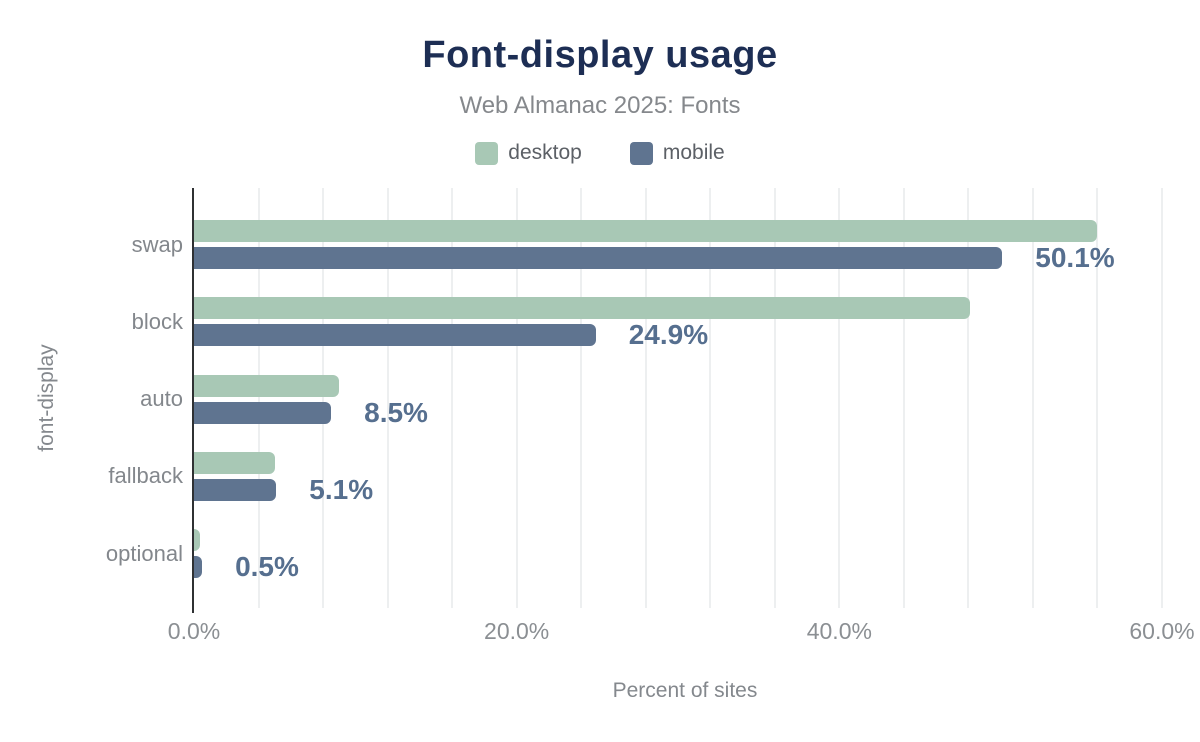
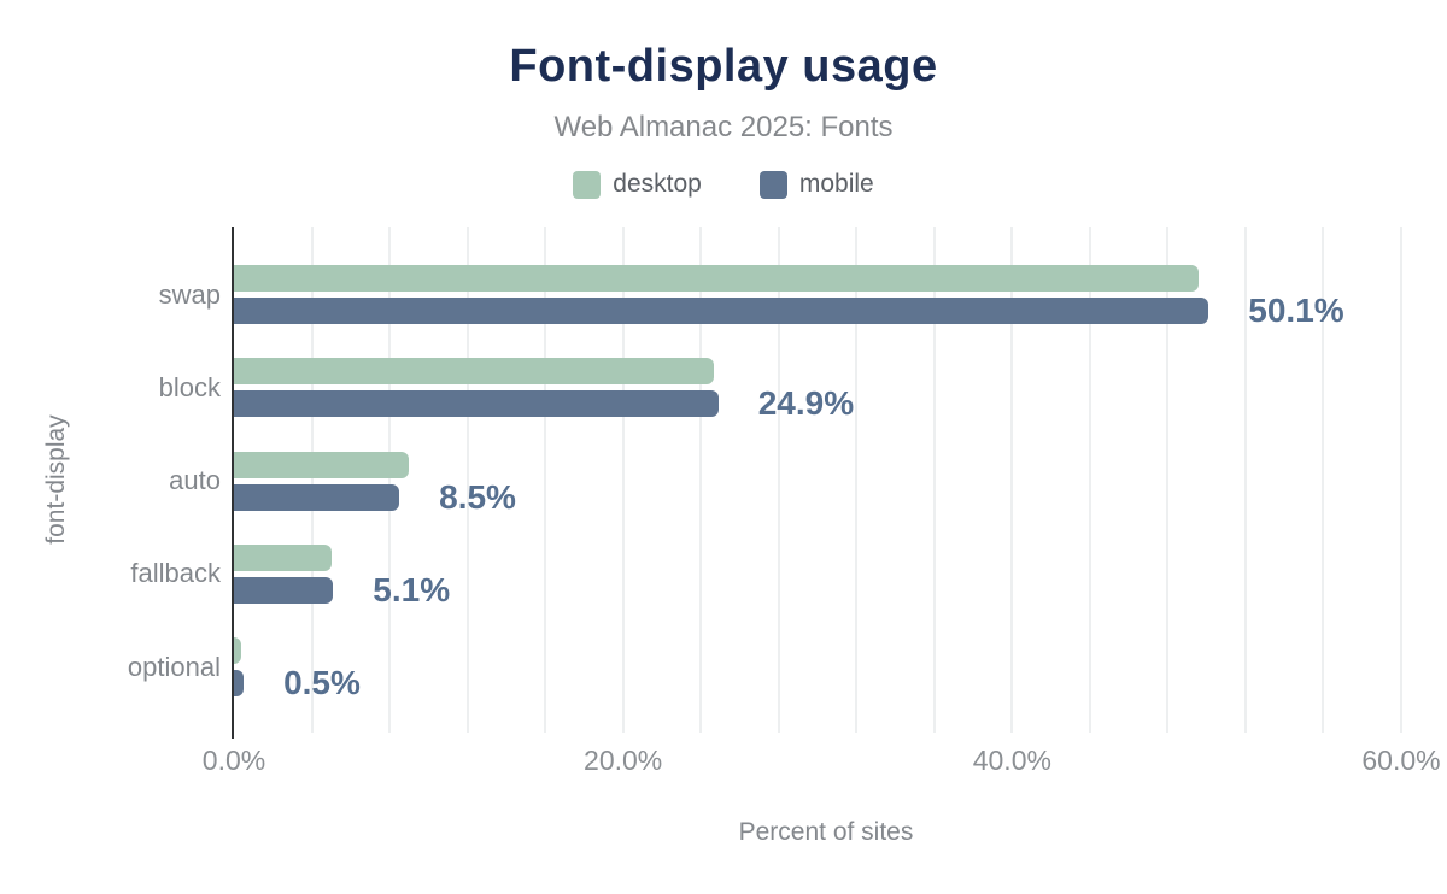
desktop/swap: 56.0% -> 49.6%
desktop/block: 48.1% -> 24.7%
